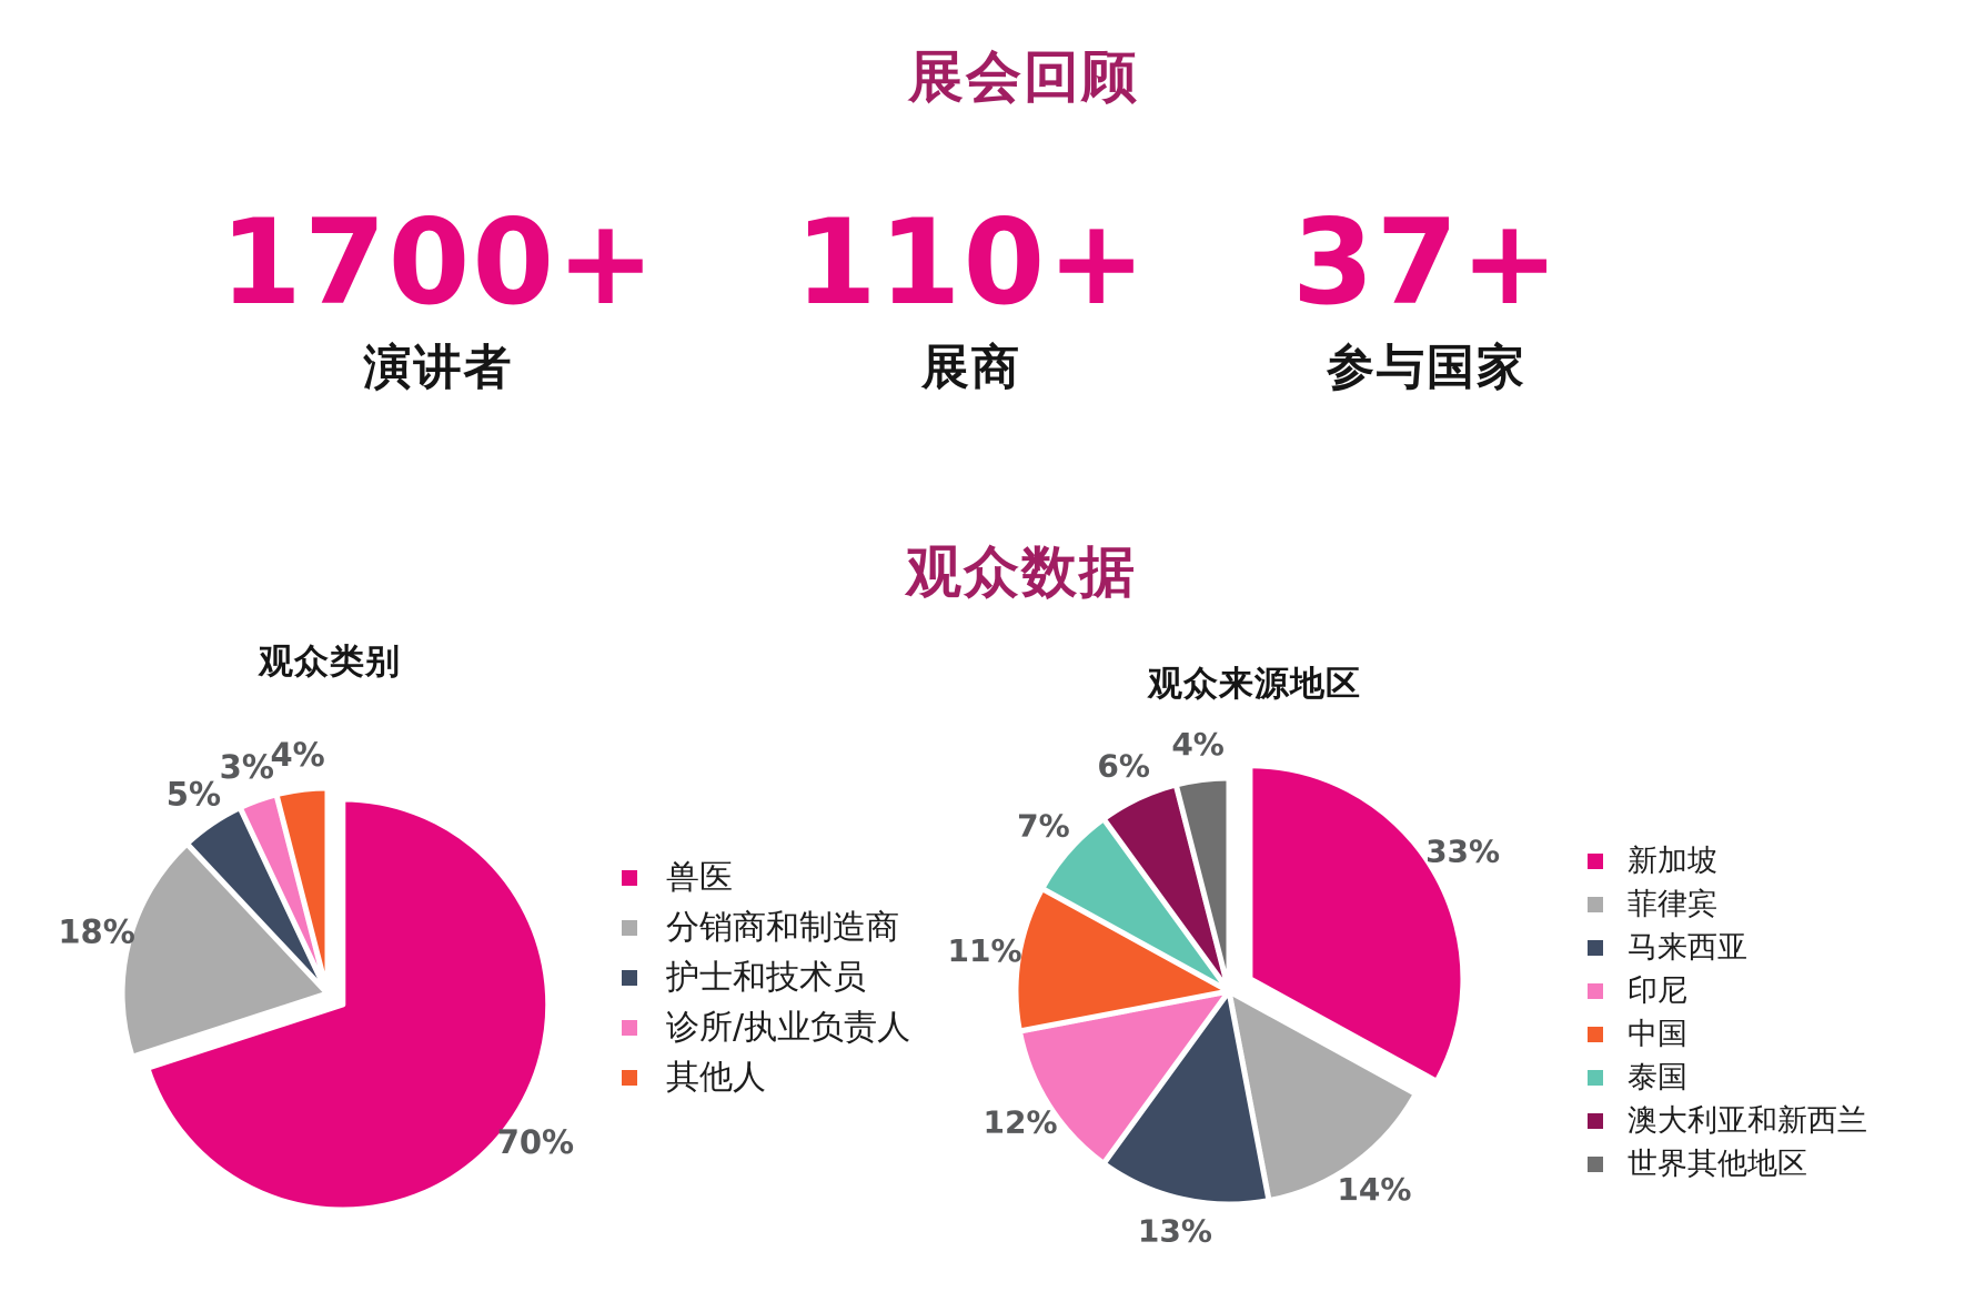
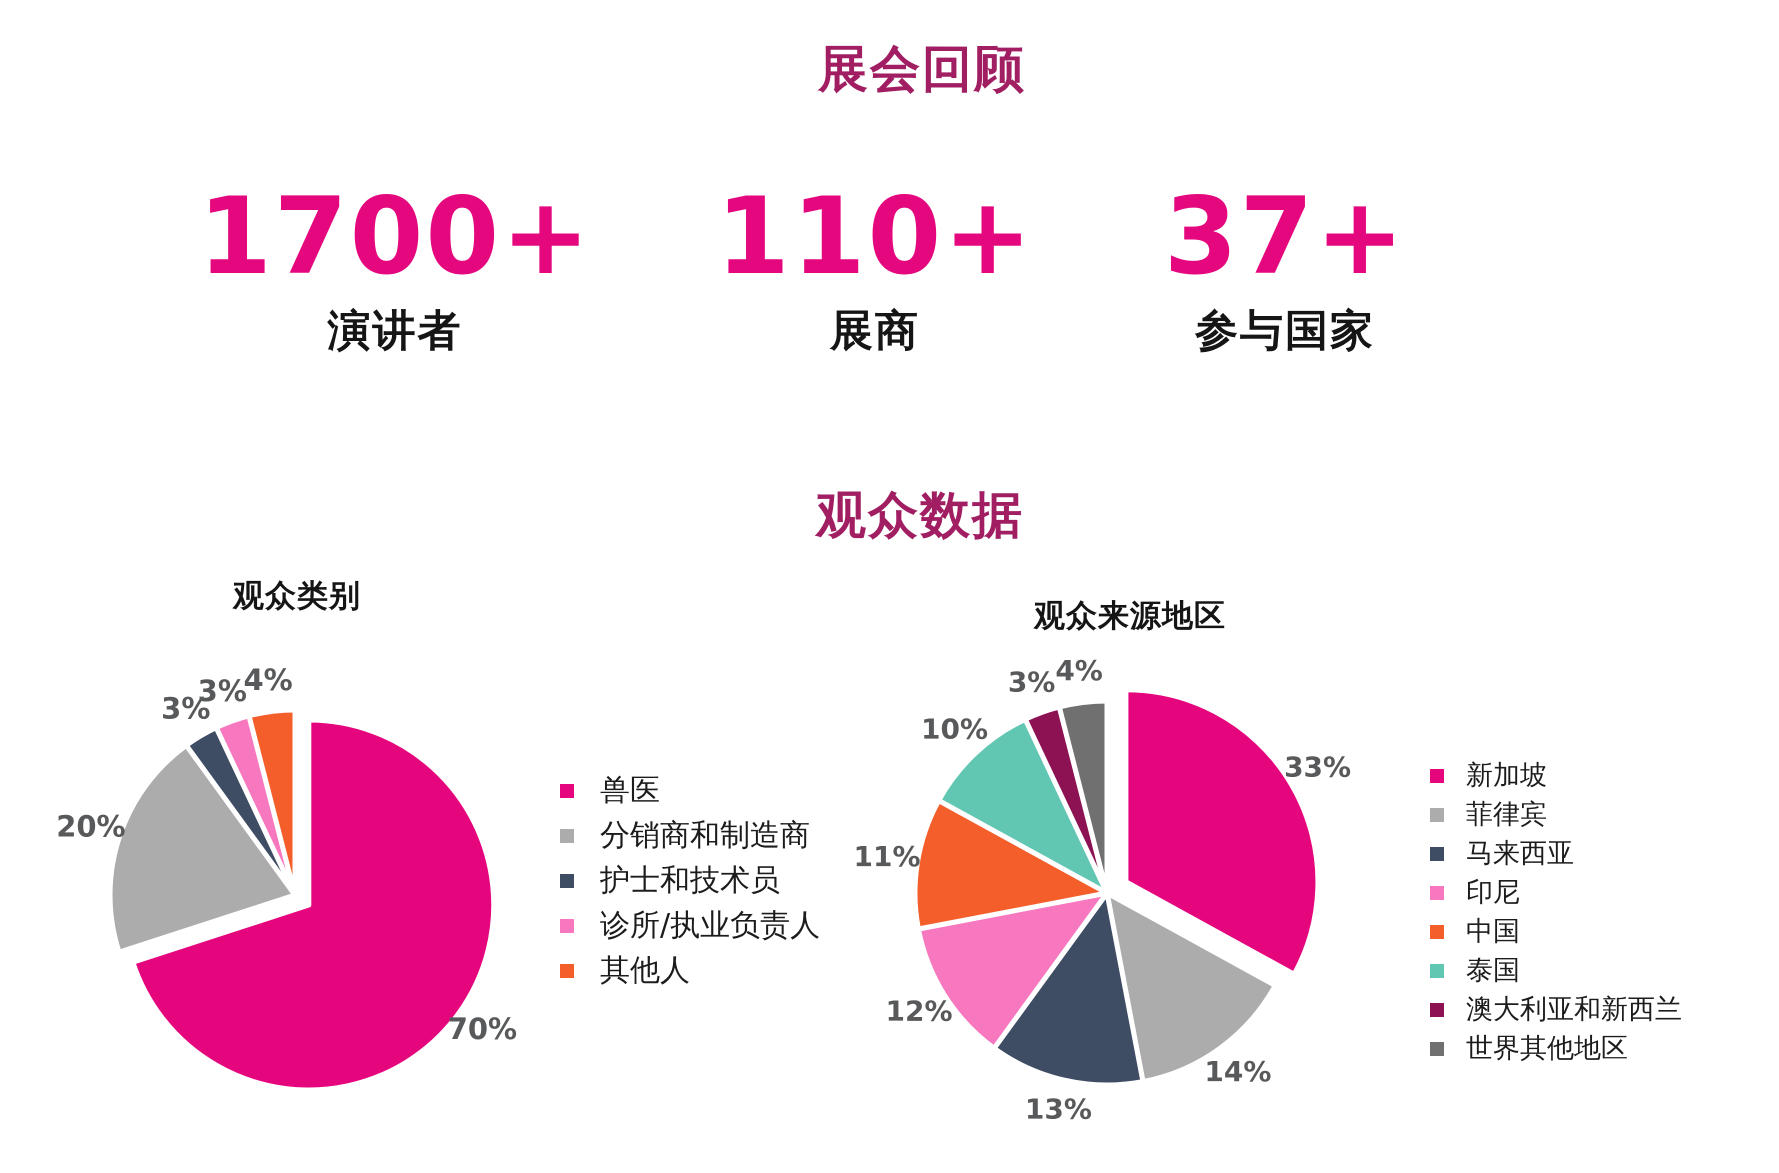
观众类别/分销商和制造商: 18% -> 20%
观众类别/护士和技术员: 5% -> 3%
观众来源地区/泰国: 7% -> 10%
观众来源地区/澳大利亚和新西兰: 6% -> 3%
